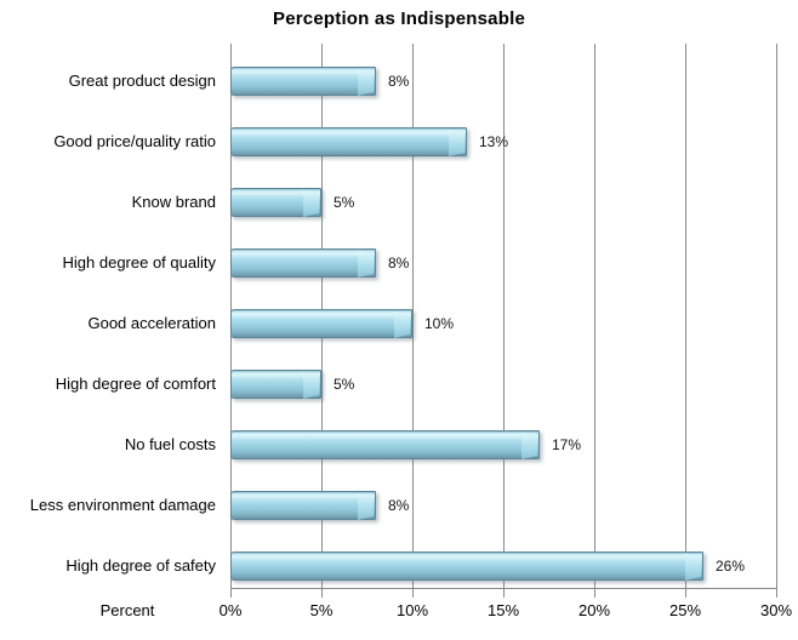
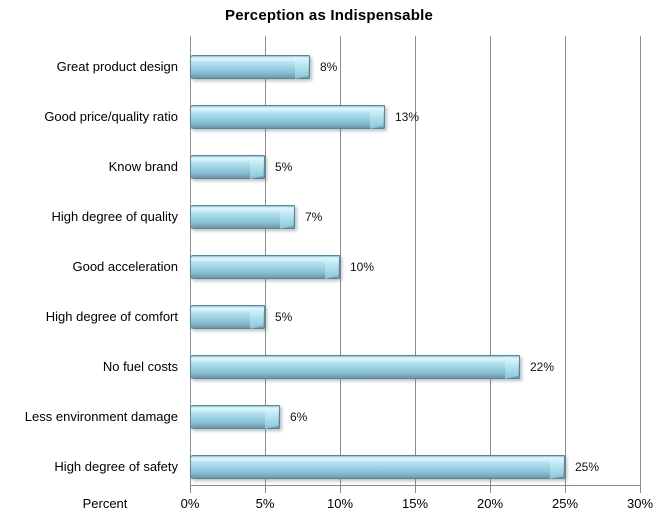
High degree of quality: 8% -> 7%
No fuel costs: 17% -> 22%
Less environment damage: 8% -> 6%
High degree of safety: 26% -> 25%
